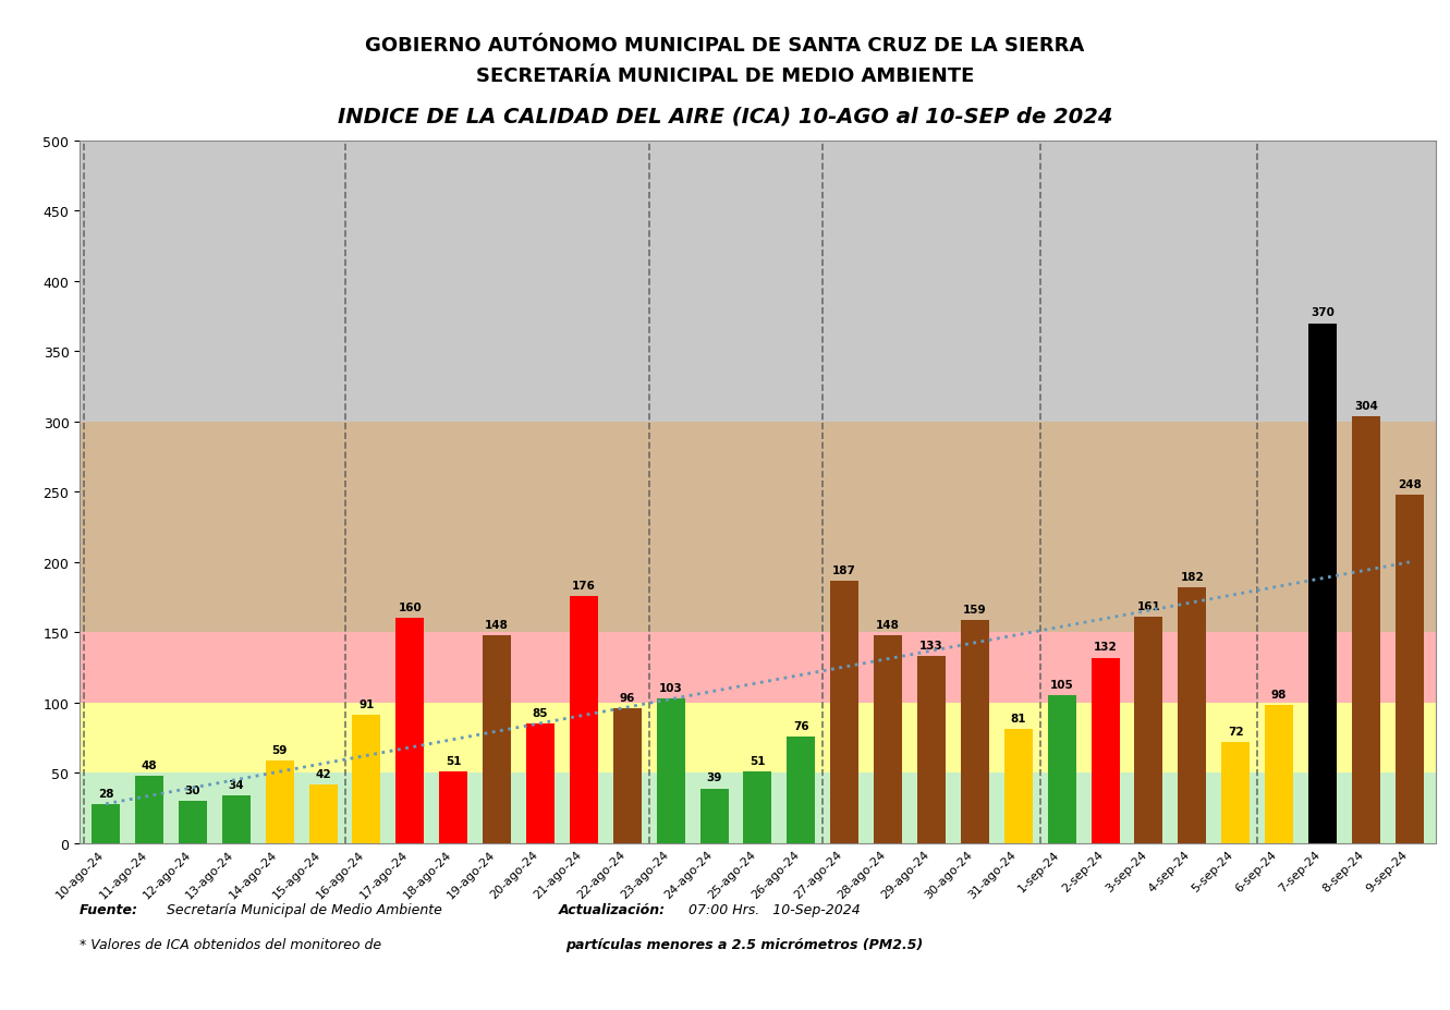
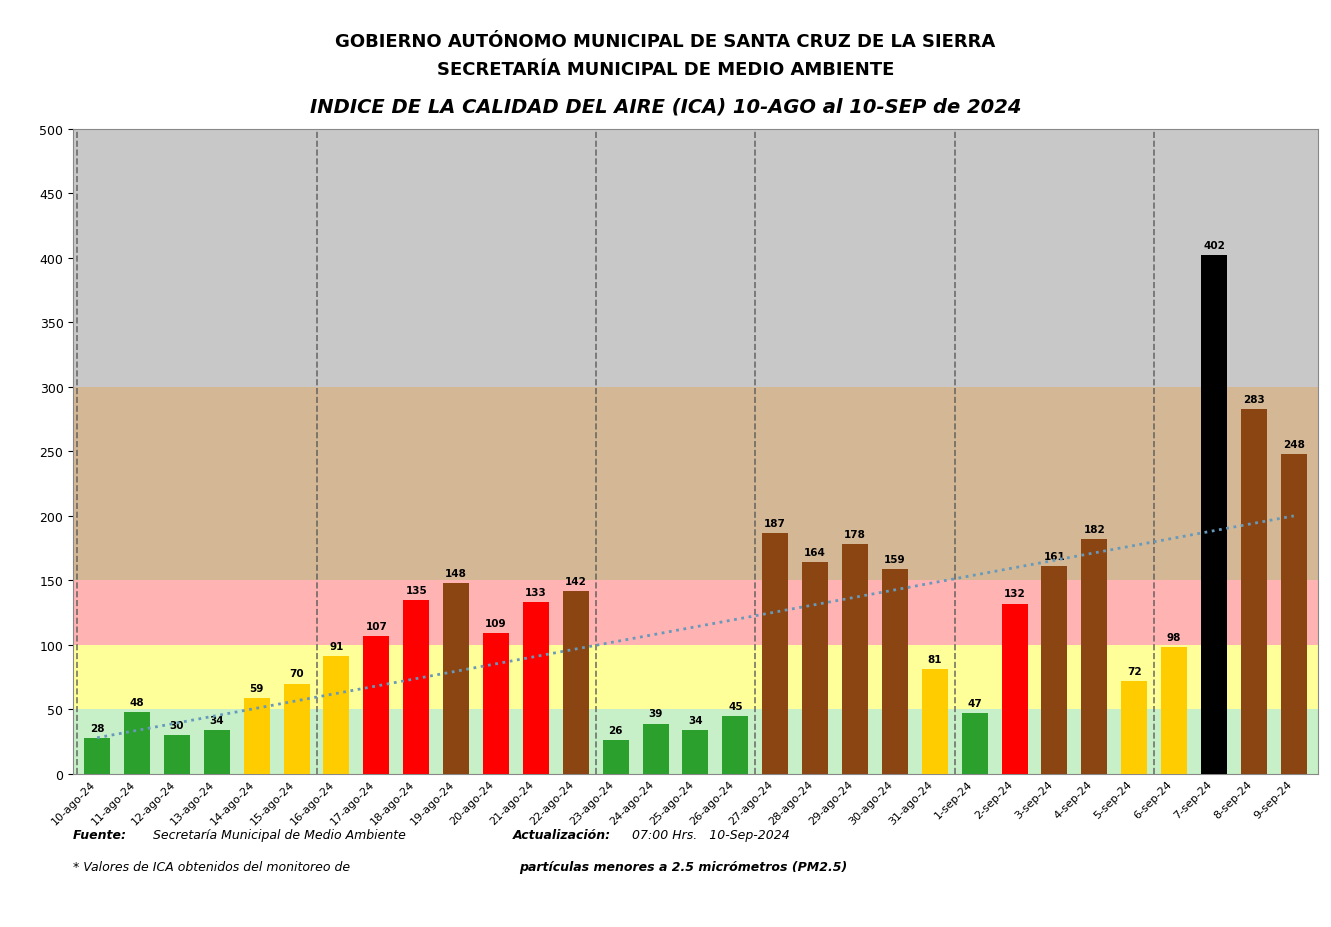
15-ago-24: 42 -> 70
17-ago-24: 160 -> 107
18-ago-24: 51 -> 135
20-ago-24: 85 -> 109
21-ago-24: 176 -> 133
22-ago-24: 96 -> 142
23-ago-24: 103 -> 26
25-ago-24: 51 -> 34
26-ago-24: 76 -> 45
28-ago-24: 148 -> 164
29-ago-24: 133 -> 178
1-sep-24: 105 -> 47
7-sep-24: 370 -> 402
8-sep-24: 304 -> 283
